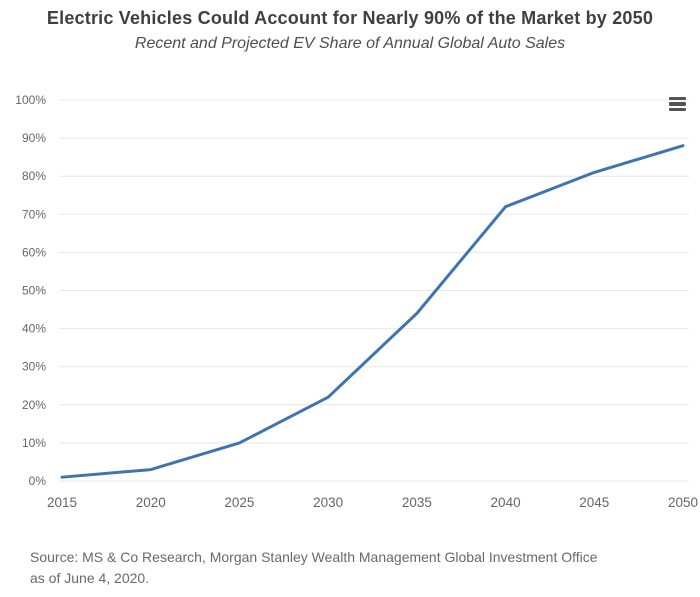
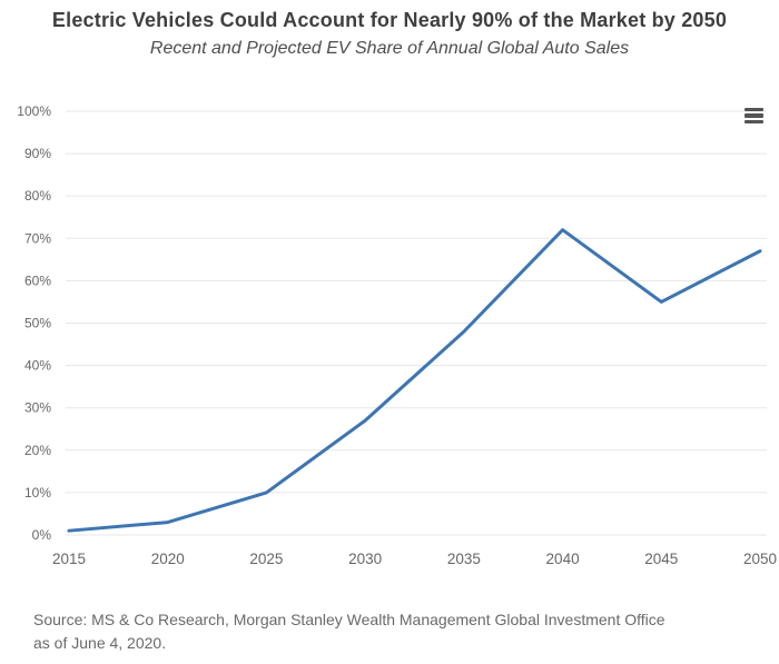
2030: 22% -> 27%
2035: 44% -> 48%
2045: 81% -> 55%
2050: 88% -> 67%
